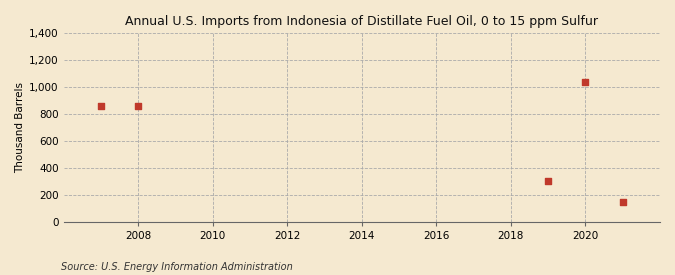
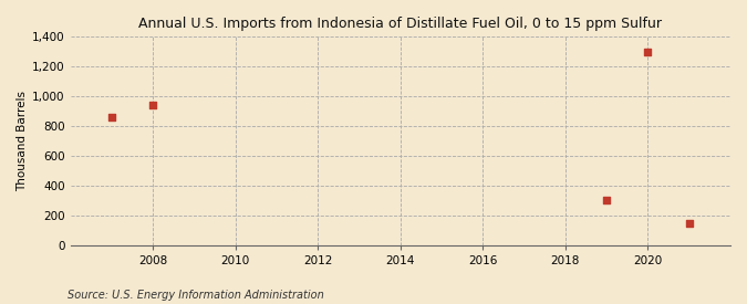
2008: 860 -> 940
2020: 1,040 -> 1,300
